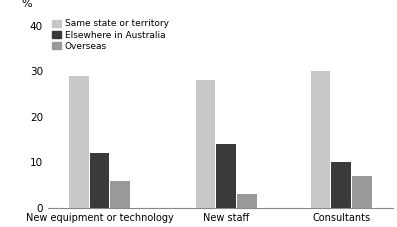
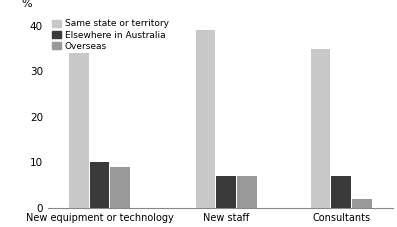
Same state or territory/New equipment or technology: 29 -> 34
Elsewhere in Australia/New equipment or technology: 12 -> 10
Overseas/New equipment or technology: 6 -> 9
Same state or territory/New staff: 28 -> 39
Elsewhere in Australia/New staff: 14 -> 7
Overseas/New staff: 3 -> 7
Same state or territory/Consultants: 30 -> 35
Elsewhere in Australia/Consultants: 10 -> 7
Overseas/Consultants: 7 -> 2
